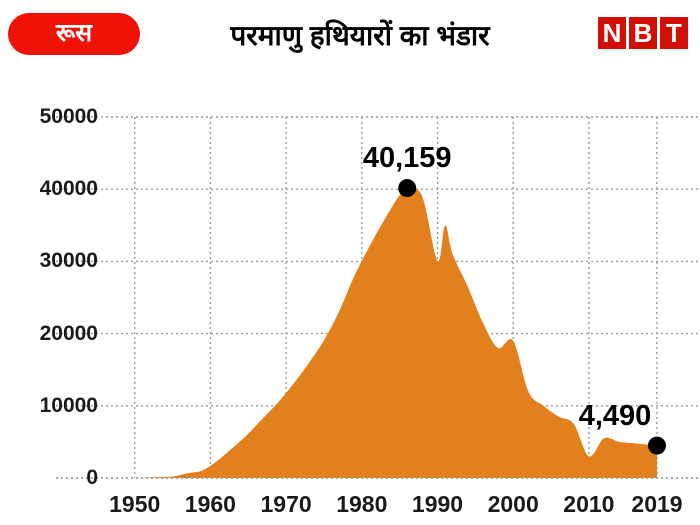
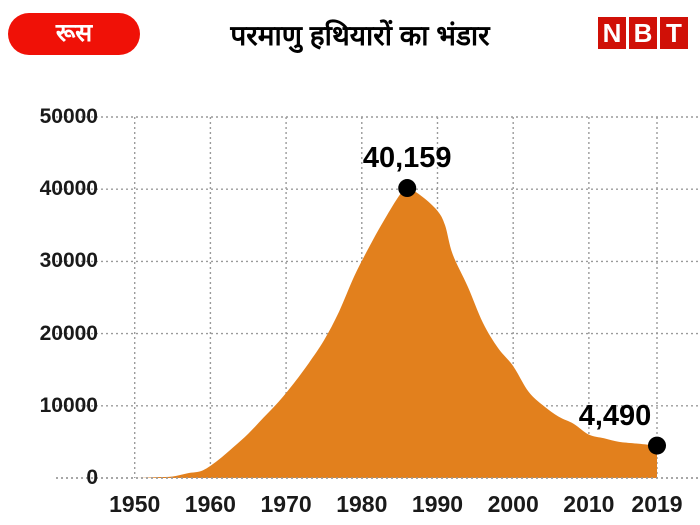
1990: 30000 -> 37000
2000: 19000 -> 16000
2010: 3000 -> 6000
